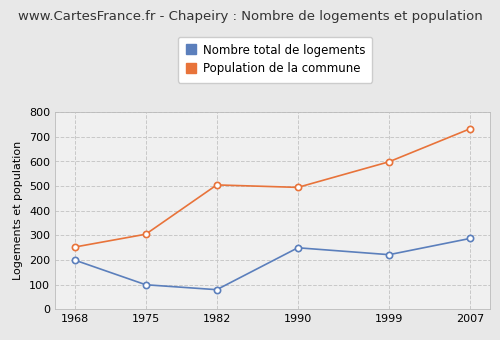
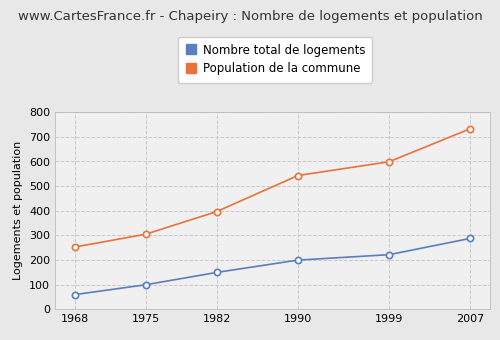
Nombre total de logements/1968: 200 -> 60
Nombre total de logements/1982: 80 -> 150
Population de la commune/1982: 505 -> 397
Nombre total de logements/1990: 250 -> 200
Population de la commune/1990: 495 -> 543
